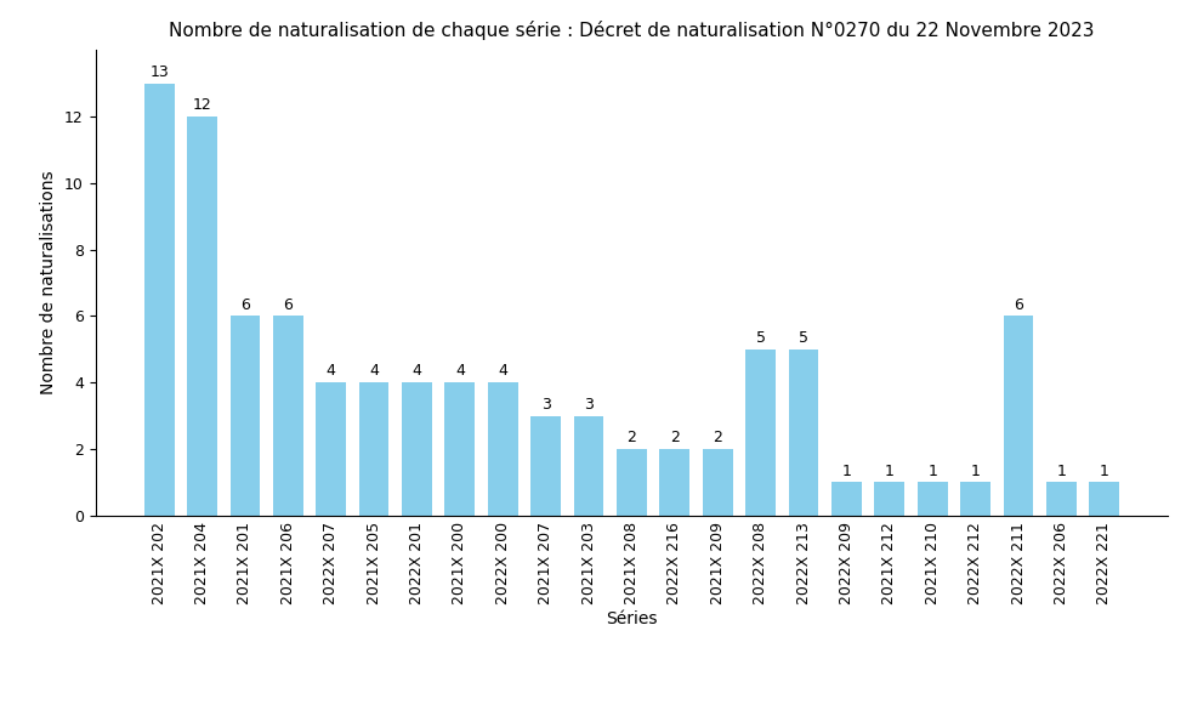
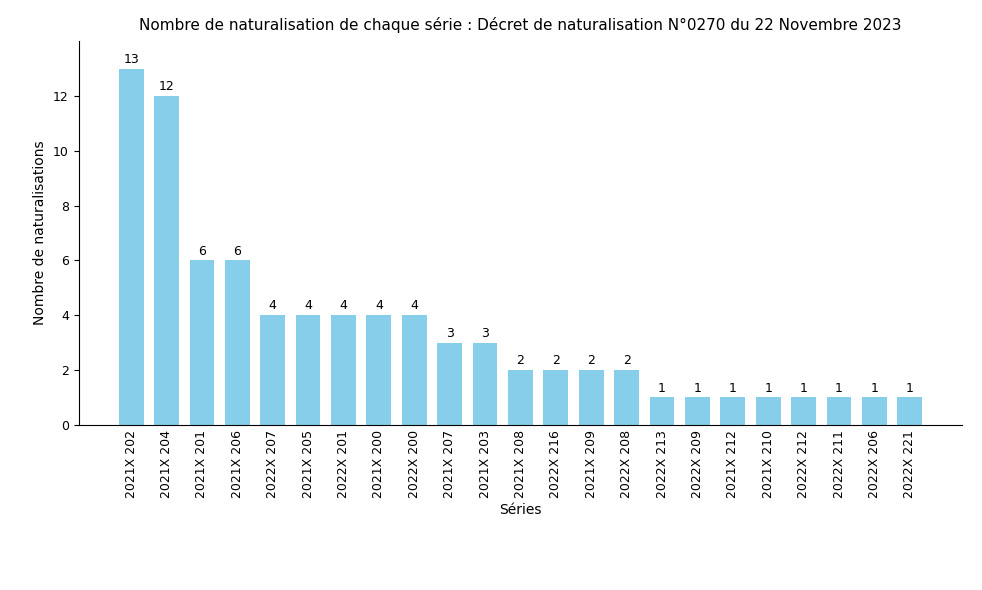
2022X 208: 5 -> 2
2022X 213: 5 -> 1
2022X 211: 6 -> 1
